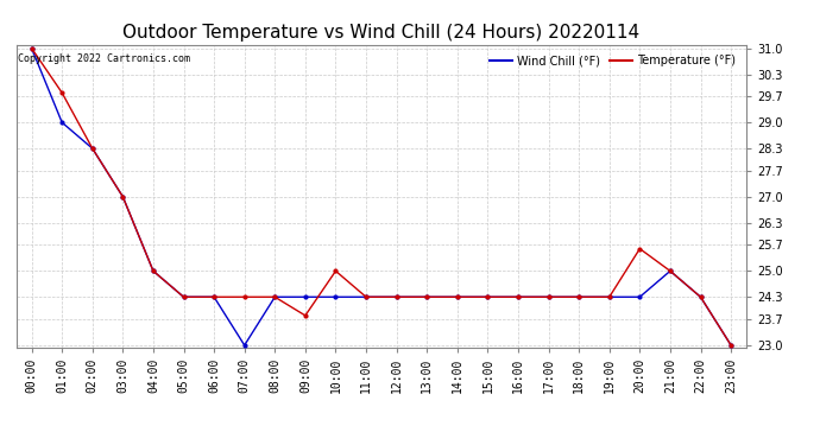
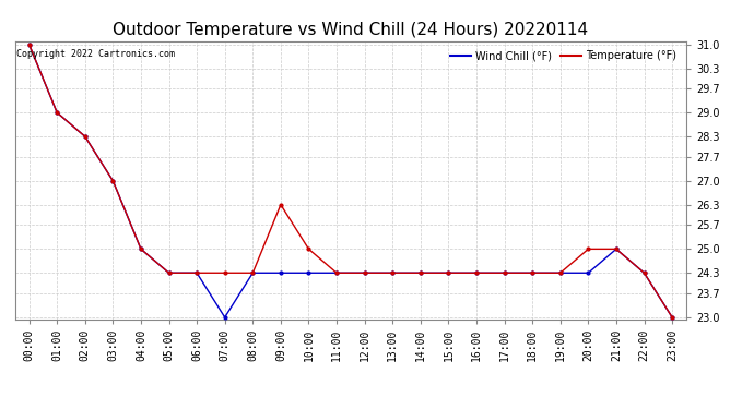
Temperature (°F)/01:00: 29.8 -> 29.0
Temperature (°F)/09:00: 23.8 -> 26.3
Temperature (°F)/20:00: 25.6 -> 25.0
